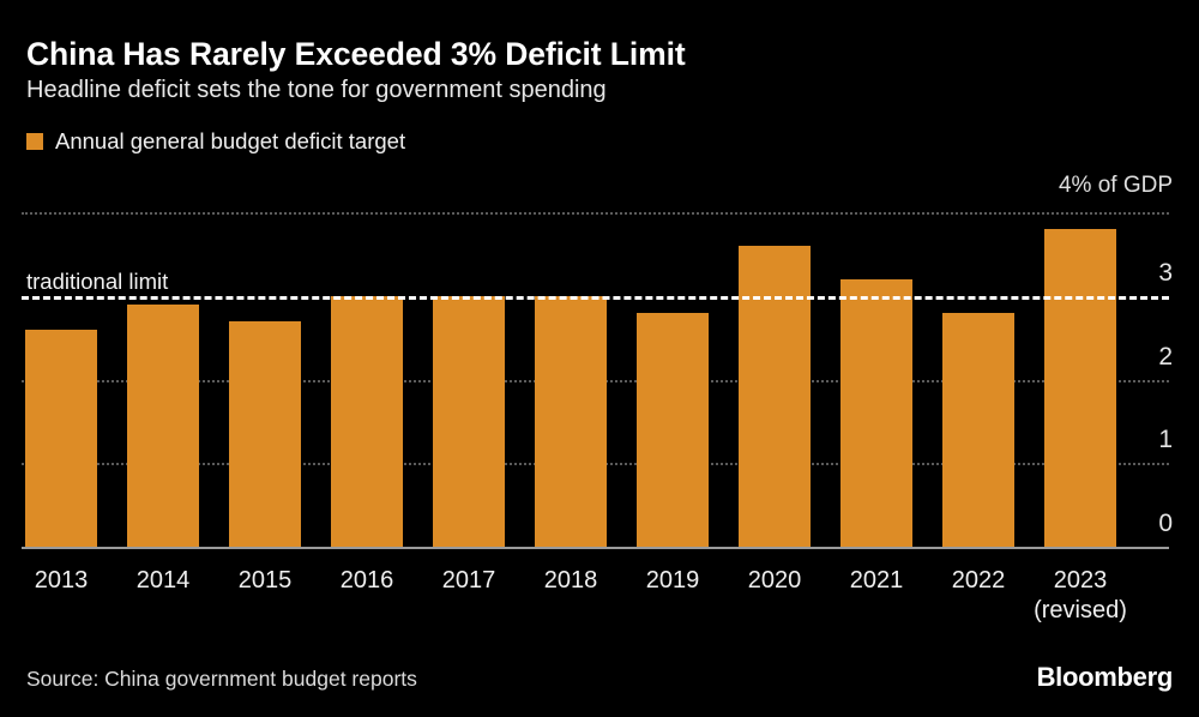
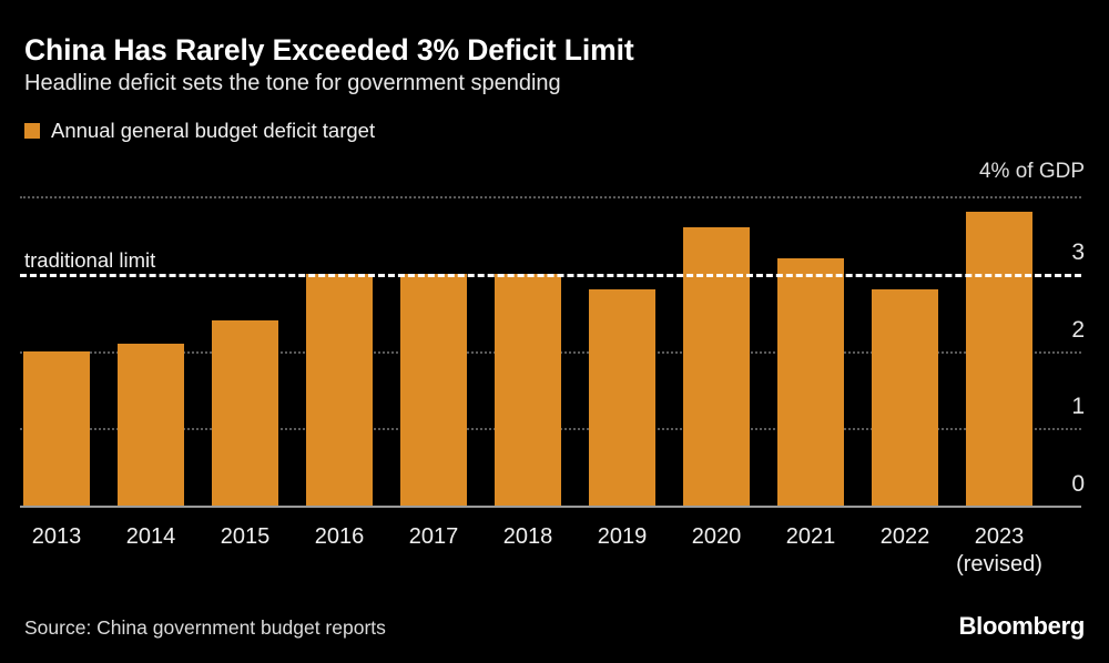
2013: 2.6 -> 2.0
2014: 2.9 -> 2.1
2015: 2.7 -> 2.4
